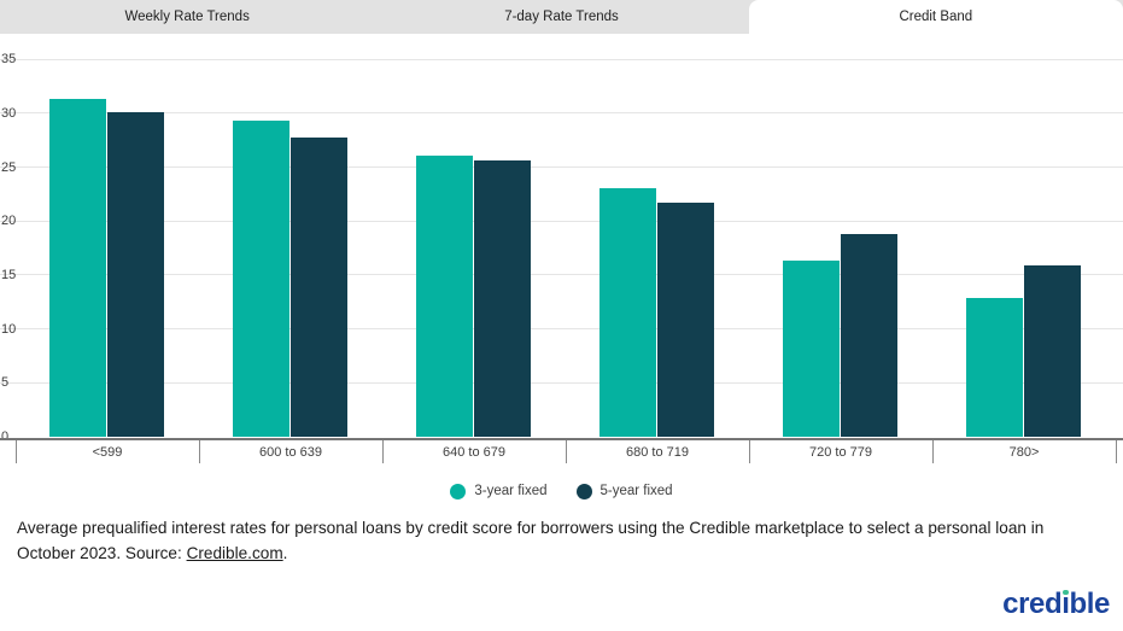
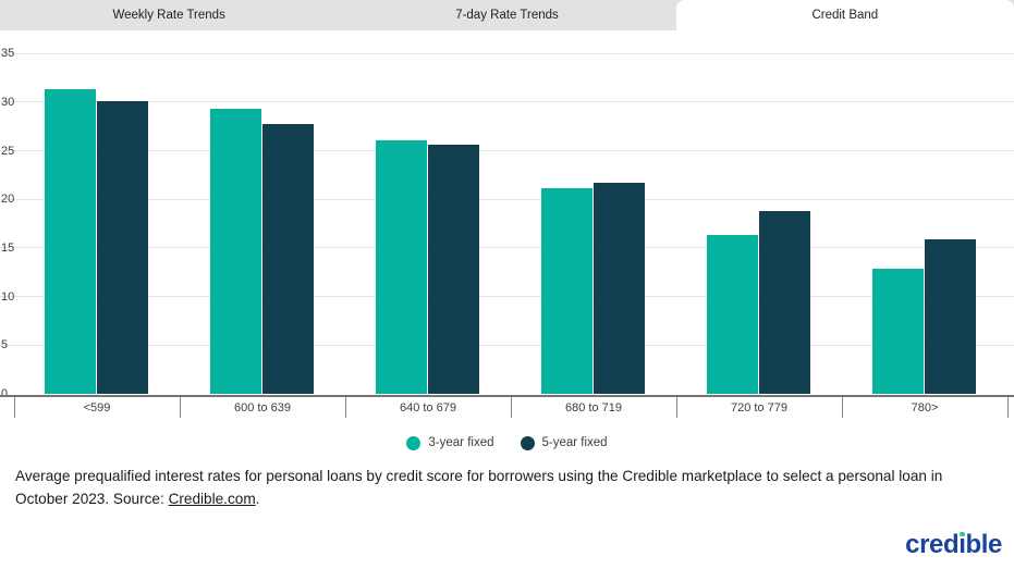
3-year fixed/680 to 719: 23 -> 21
